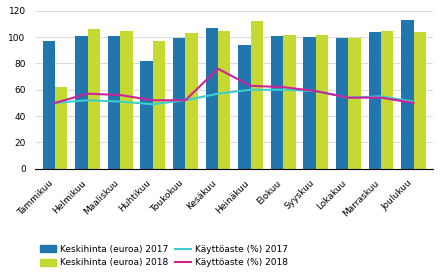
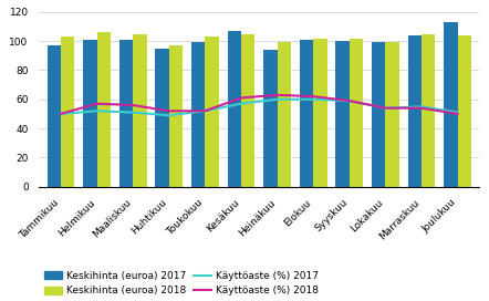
Keskihinta (euroa) 2018/Tammikuu: 62 -> 103
Keskihinta (euroa) 2017/Huhtikuu: 82 -> 95
Käyttöaste (%) 2018/Kesäkuu: 76 -> 61
Keskihinta (euroa) 2018/Heinäkuu: 112 -> 99
